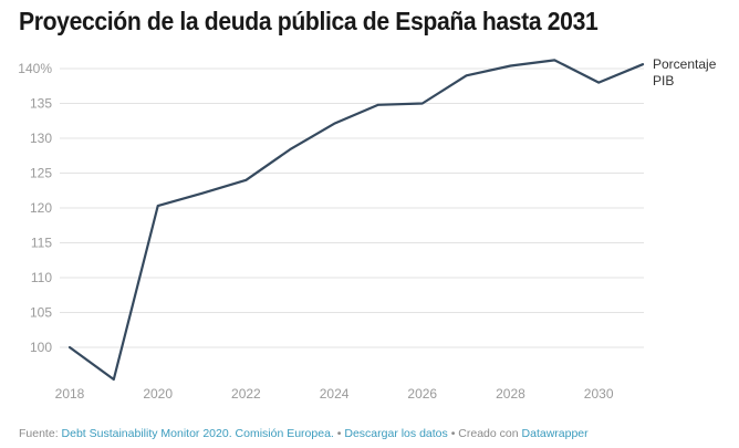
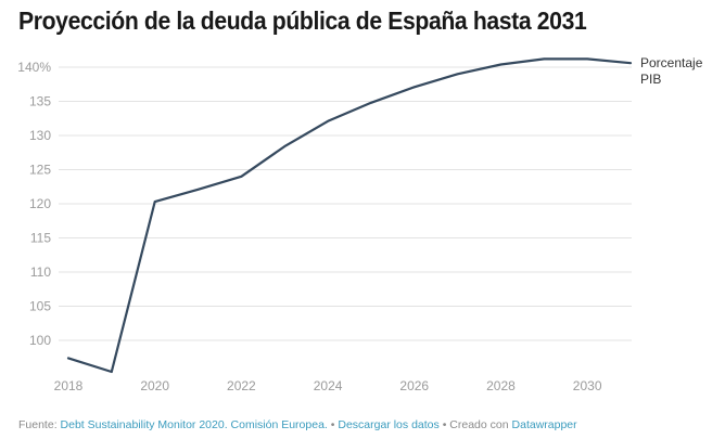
2018: 100% -> 97%
2026: 135% -> 137%
2030: 138% -> 141%
